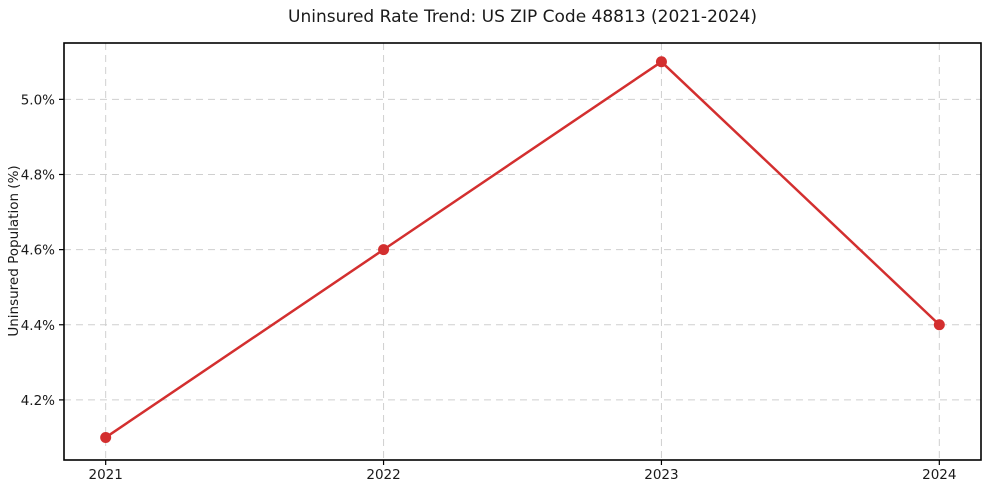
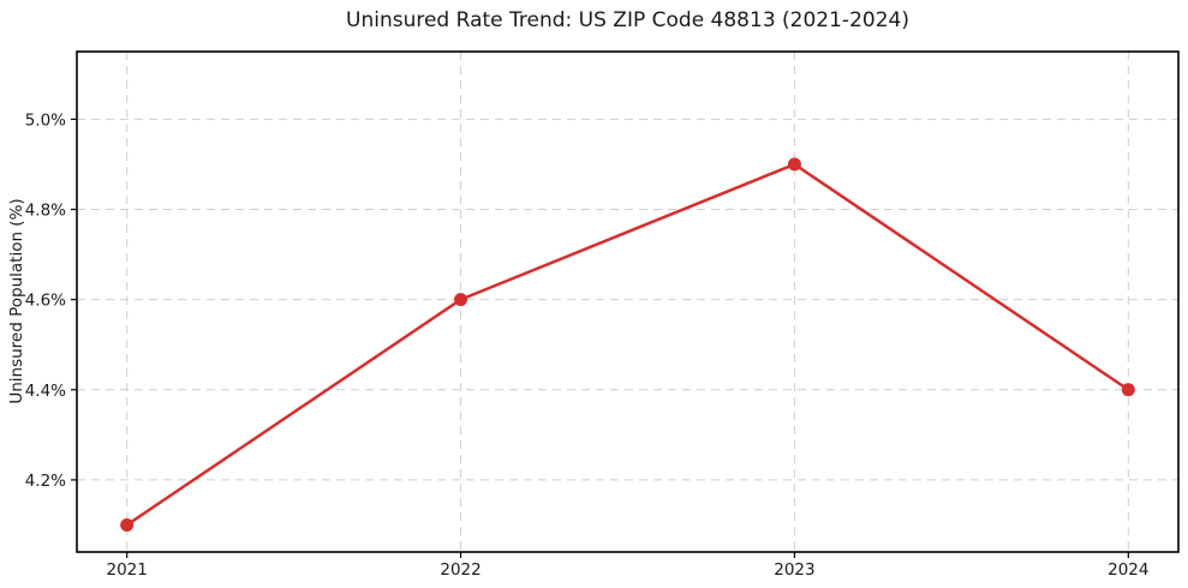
2023: 5.1% -> 4.9%
